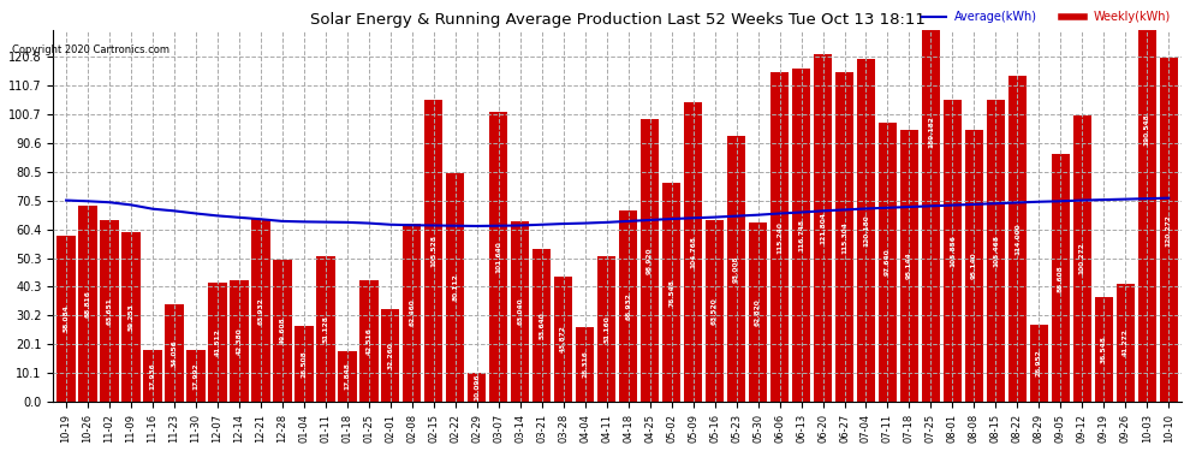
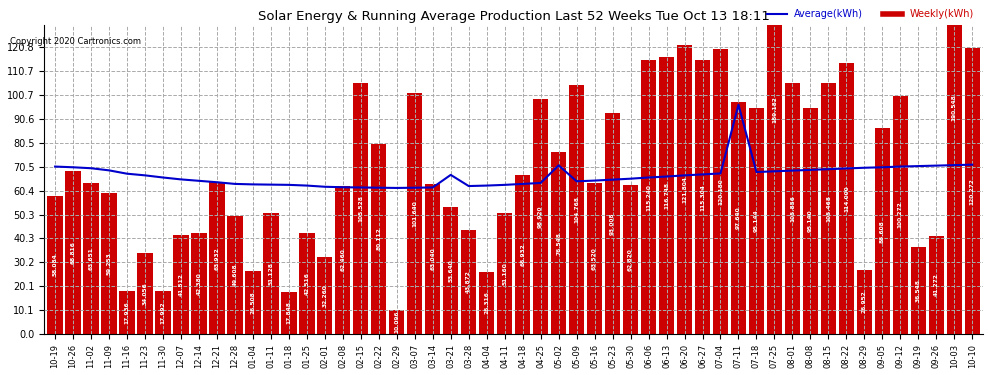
Average(kWh)/03-21: 62.0 -> 67.0
Average(kWh)/05-02: 64.0 -> 71.0
Average(kWh)/07-11: 67.9 -> 96.5
